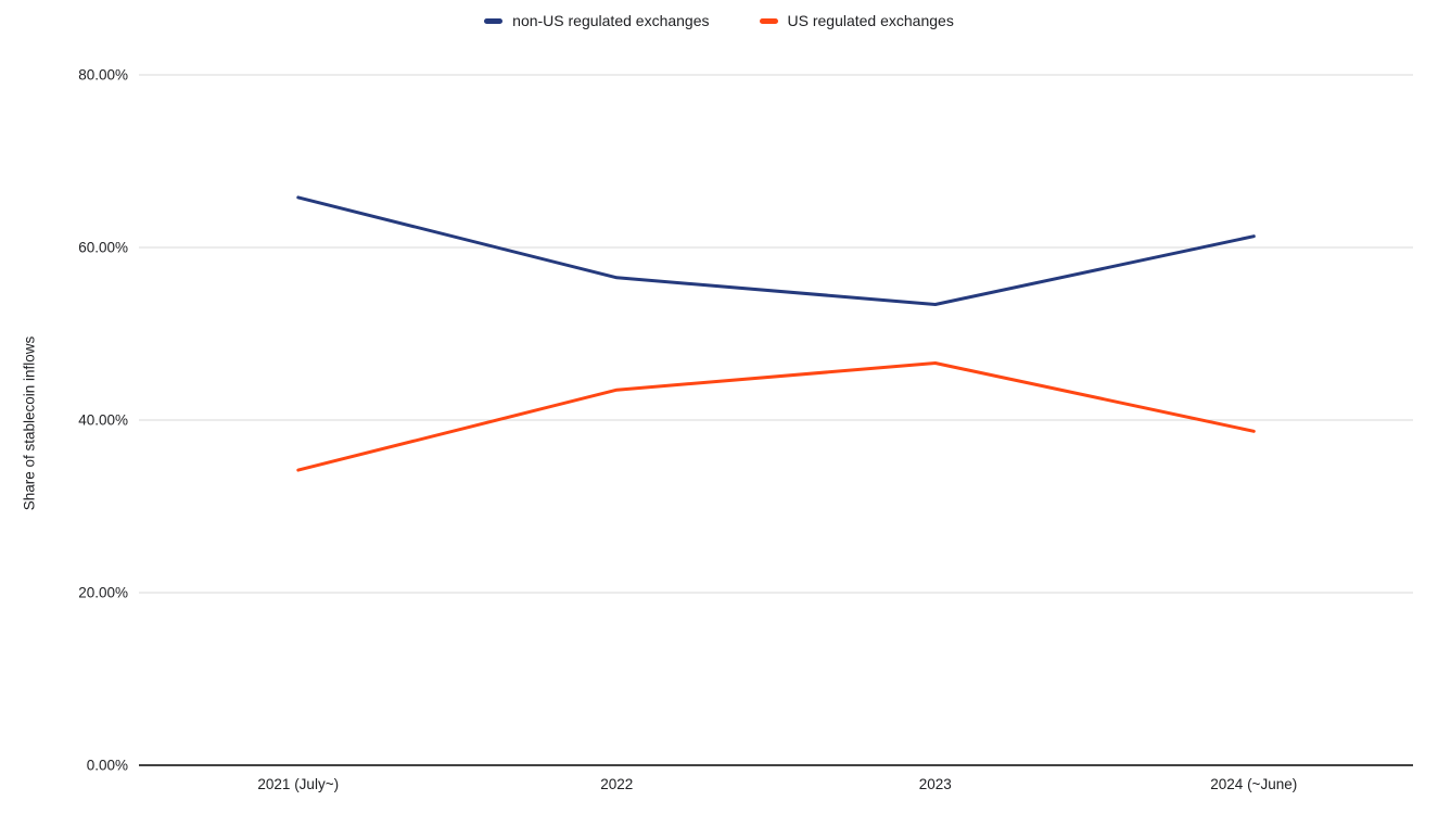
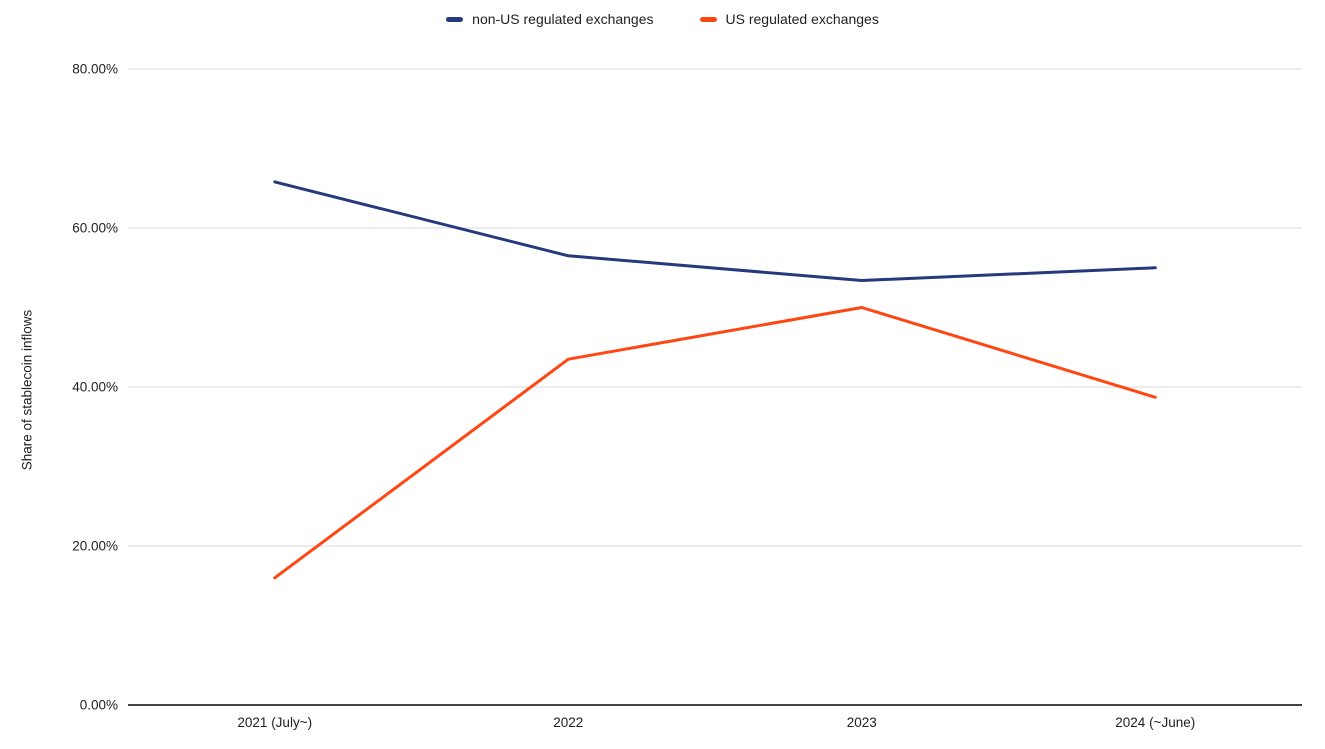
US regulated exchanges/2021 (July~): 34% -> 16%
US regulated exchanges/2023: 47% -> 50%
non-US regulated exchanges/2024 (~June): 61% -> 55%
